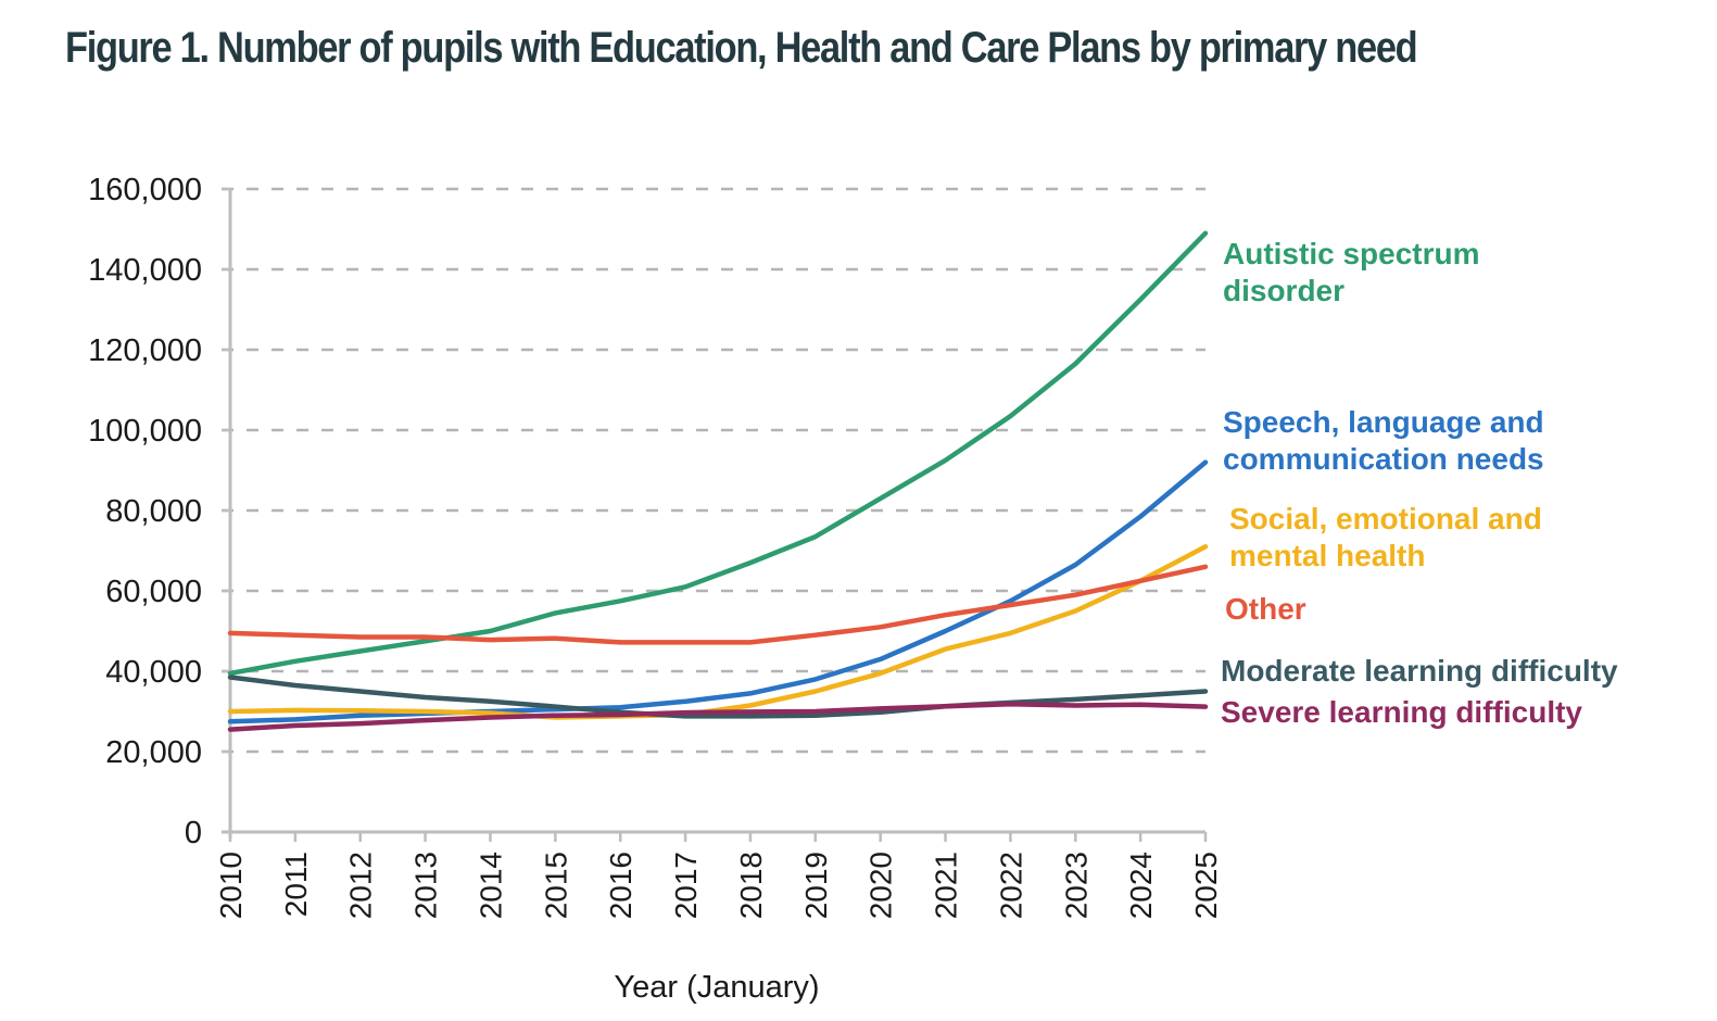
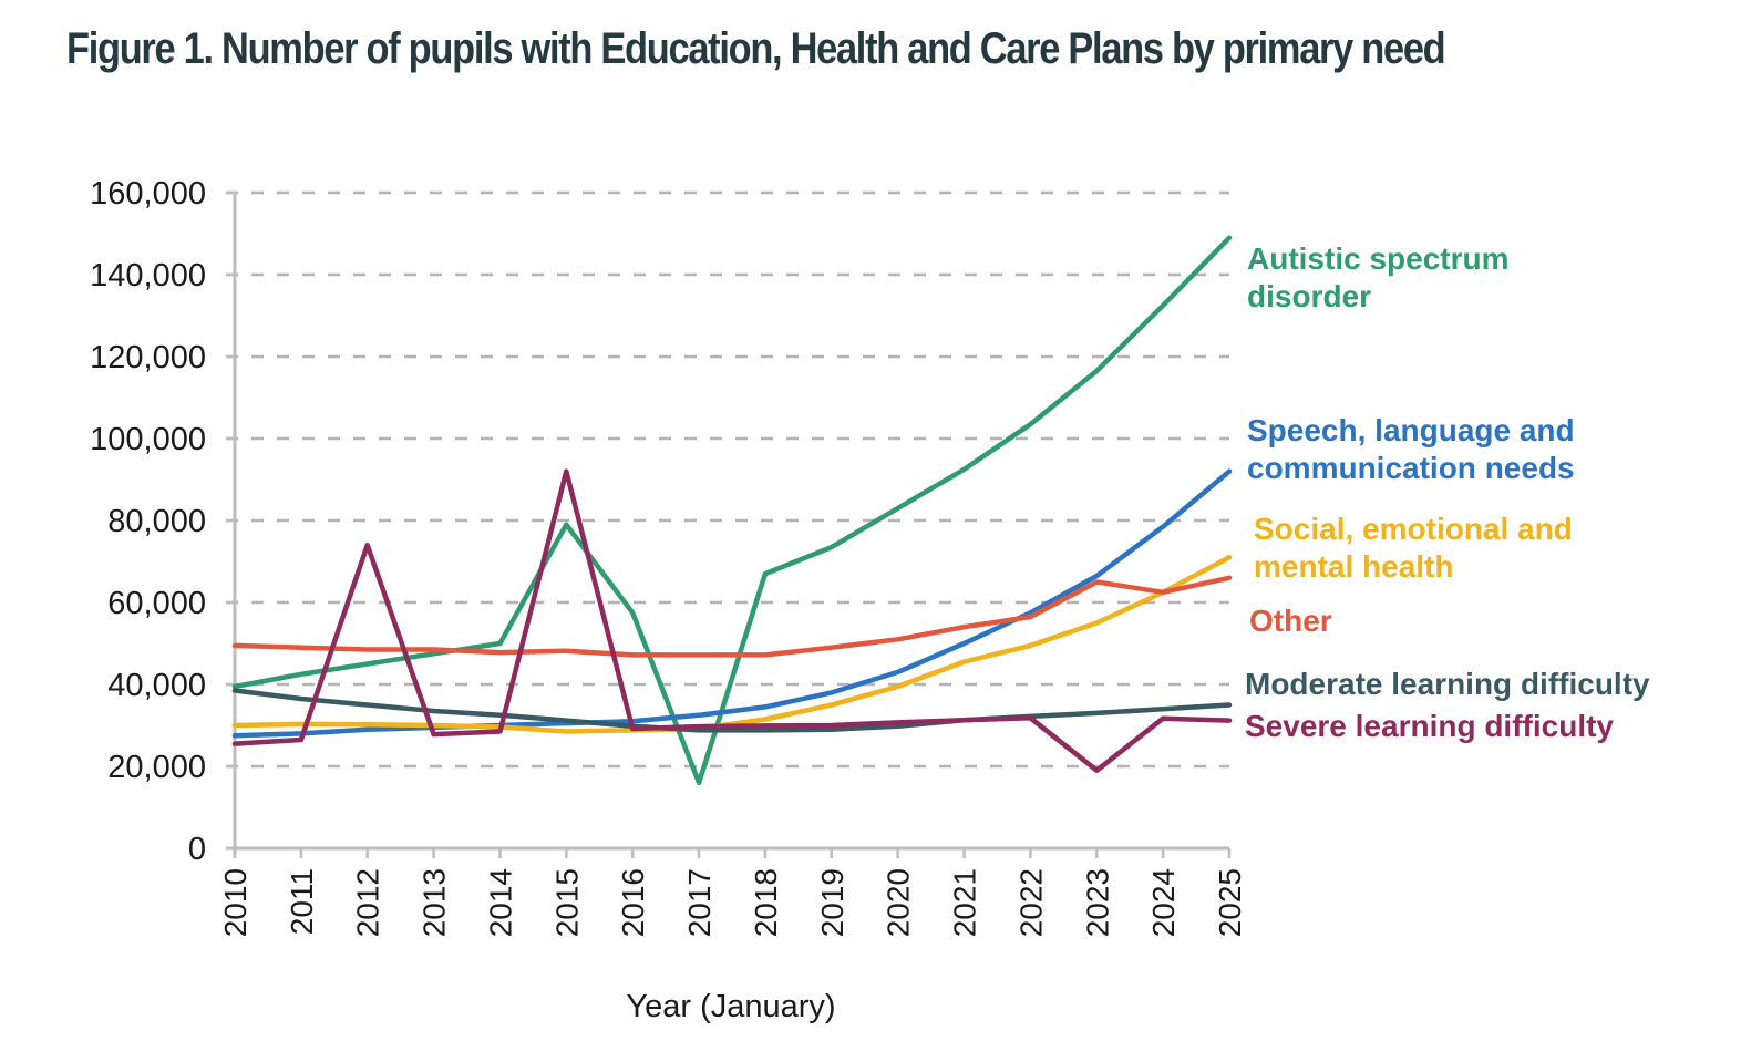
Severe learning difficulty/2012: 27000 -> 74000
Autistic spectrum disorder/2015: 54000 -> 79000
Severe learning difficulty/2015: 29000 -> 92000
Autistic spectrum disorder/2017: 61000 -> 16000
Other/2023: 59000 -> 65000
Severe learning difficulty/2023: 32000 -> 19000
